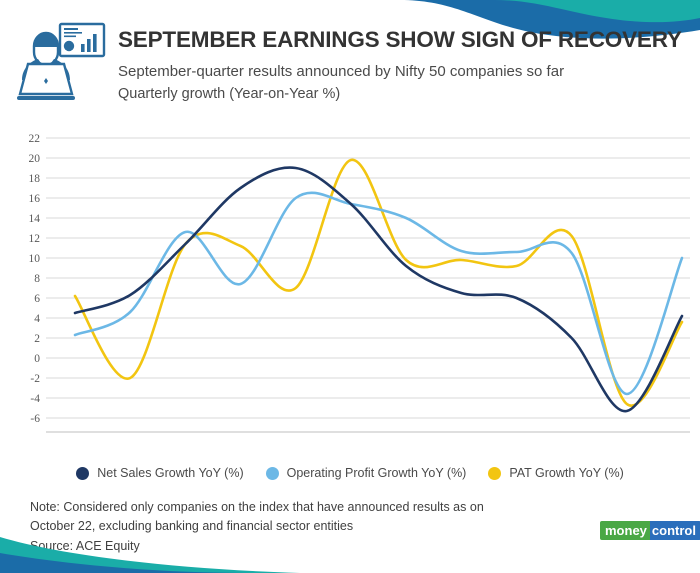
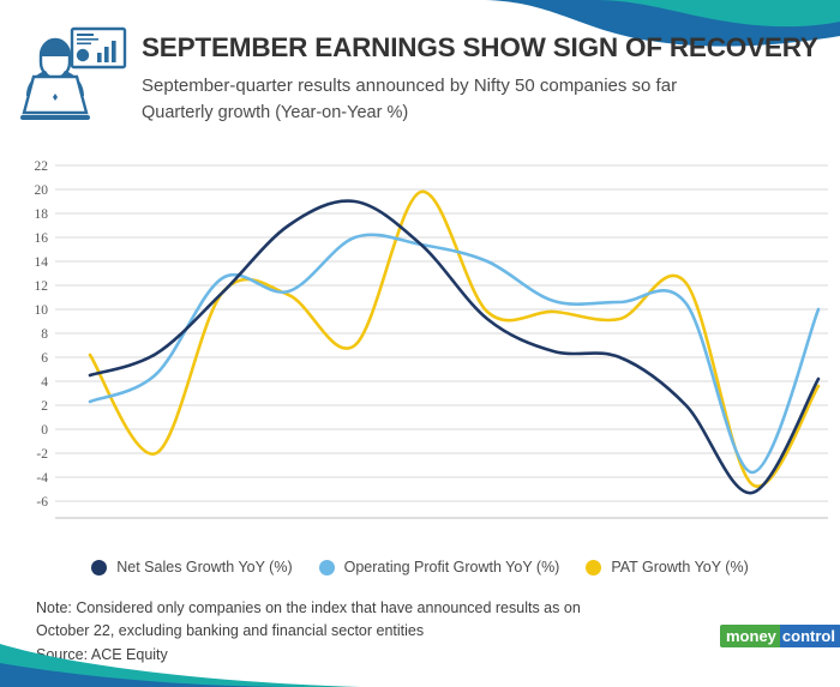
Operating Profit Growth YoY (%)/201809: 7.4 -> 11.5
